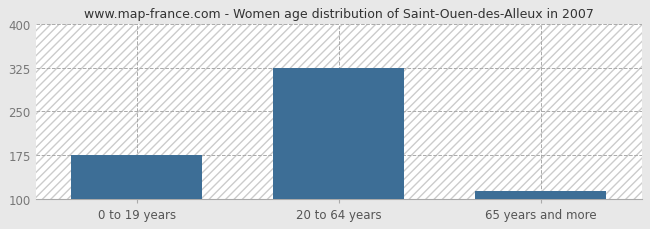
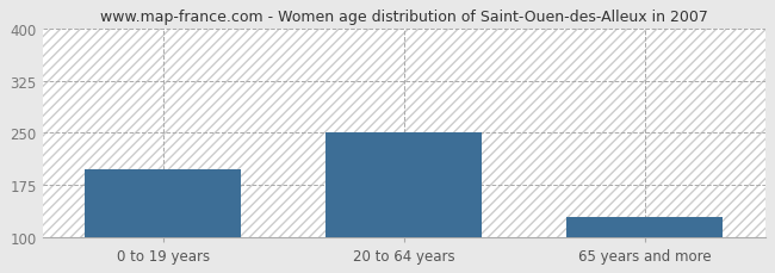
0 to 19 years: 175 -> 198
20 to 64 years: 325 -> 250
65 years and more: 113 -> 128
